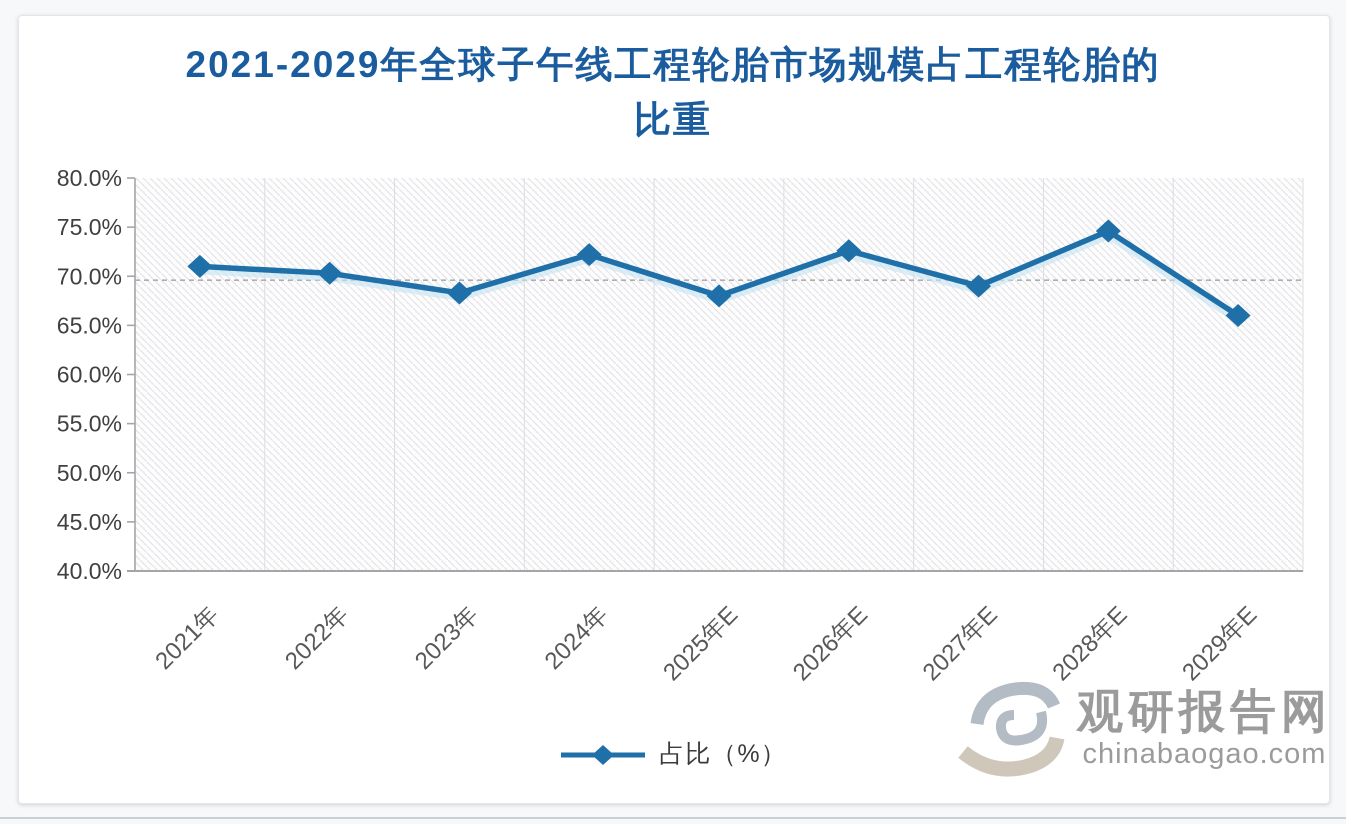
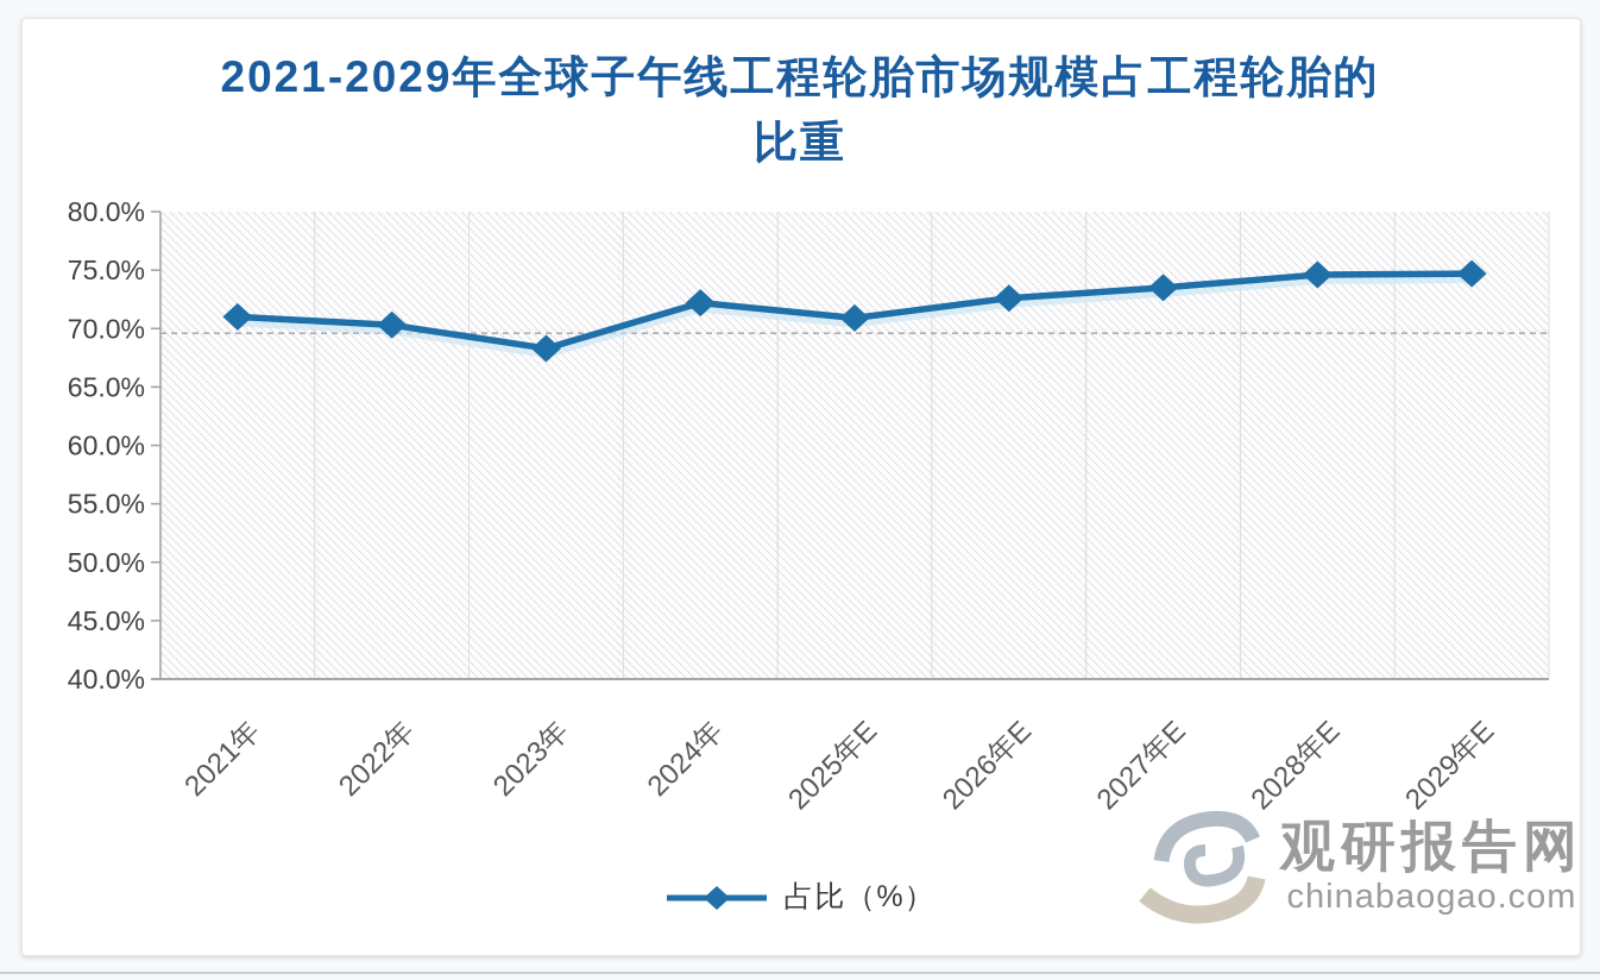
2025年E: 68% -> 71%
2027年E: 69% -> 74%
2029年E: 66% -> 75%
